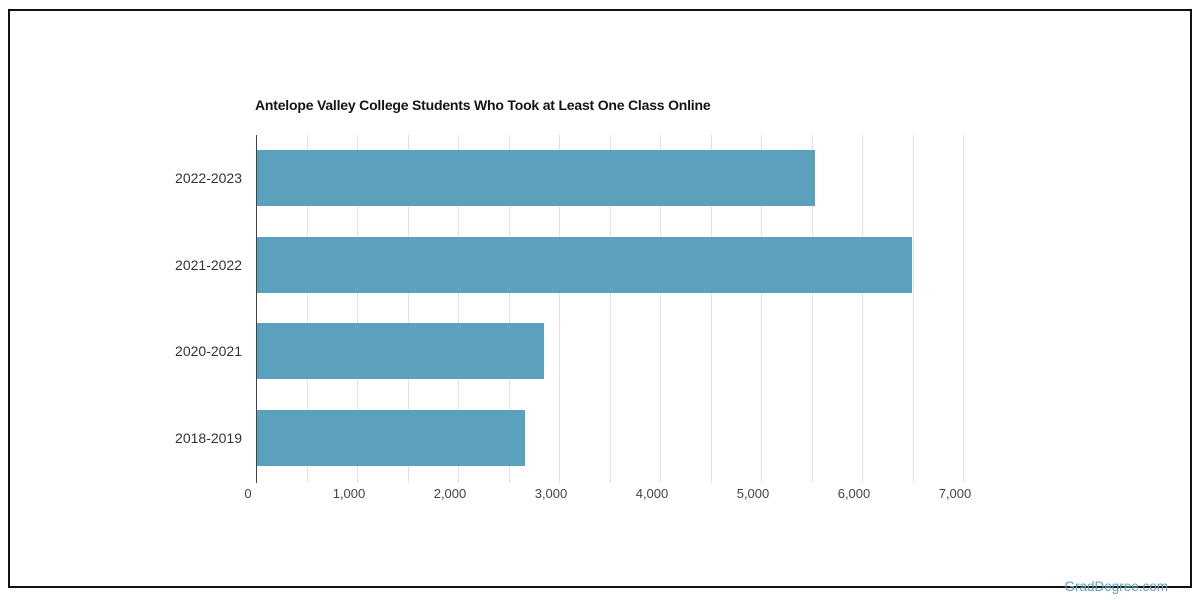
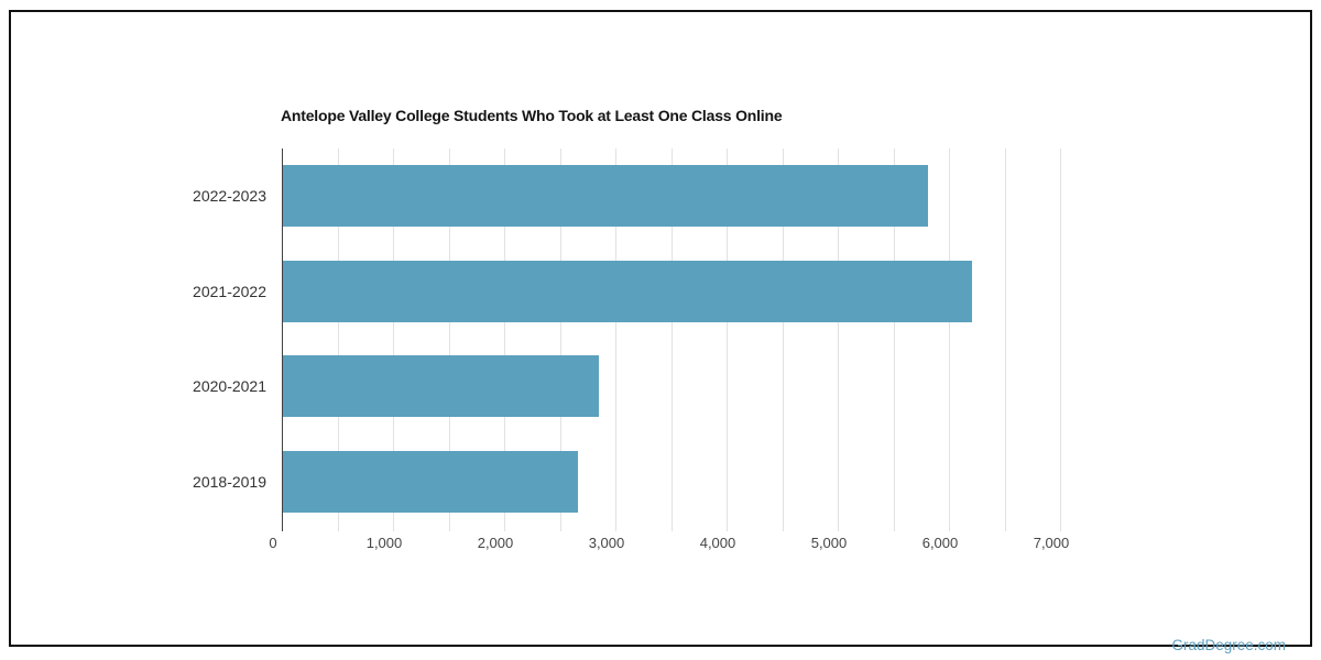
2022-2023: 5500 -> 5800
2021-2022: 6500 -> 6200
